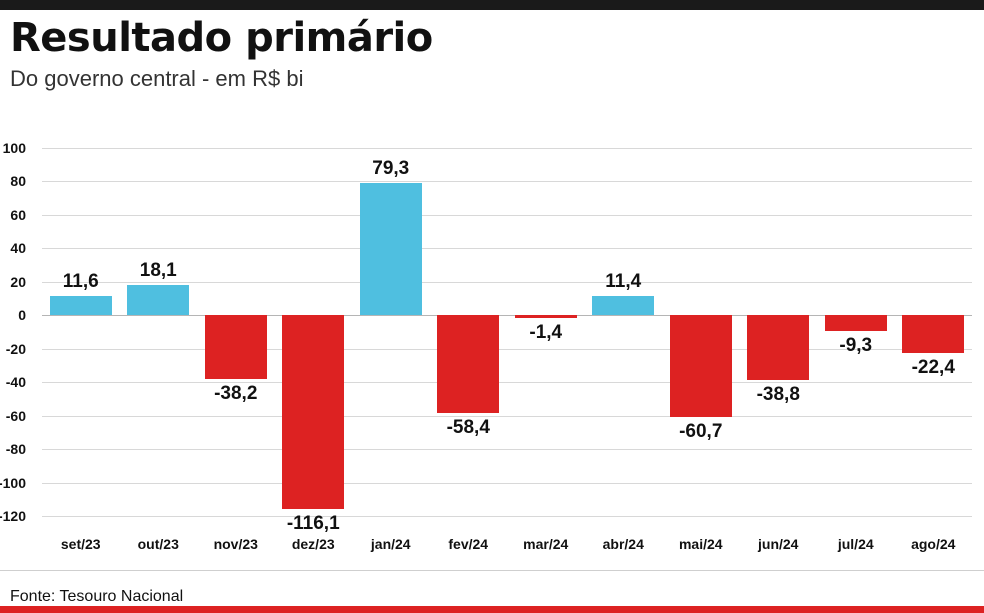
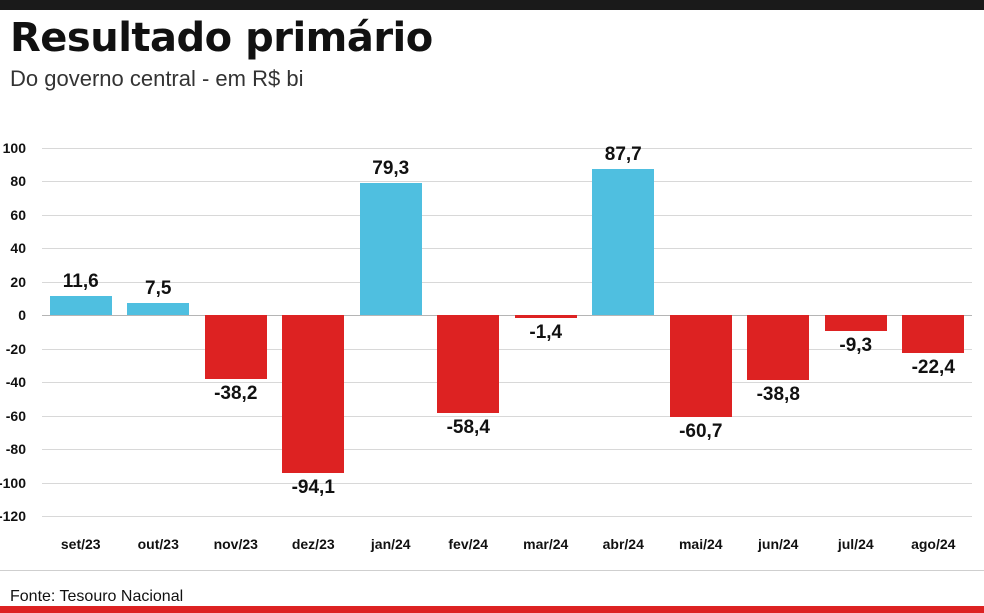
out/23: 18,1 -> 7,5
dez/23: -116,1 -> -94,1
abr/24: 11,4 -> 87,7
